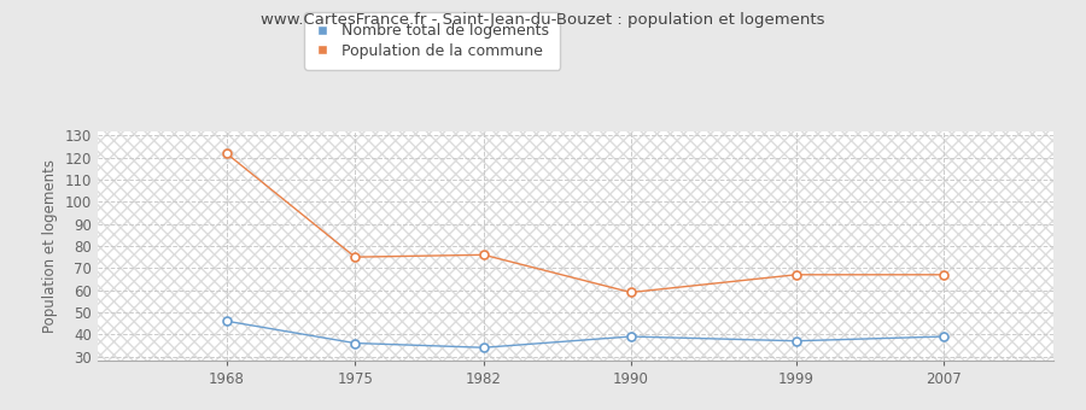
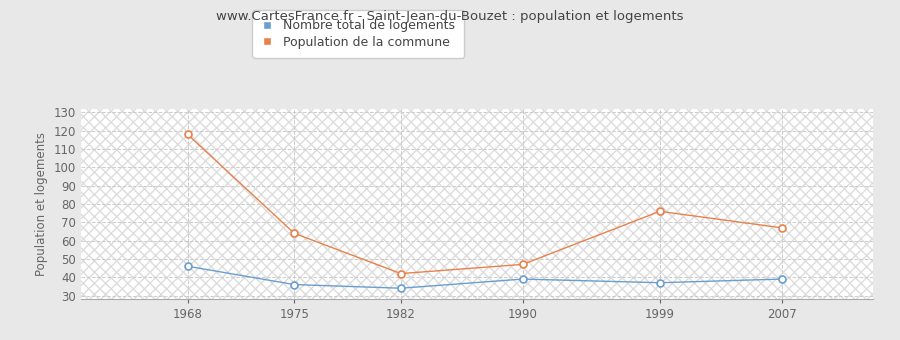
Population de la commune/1968: 122 -> 118
Population de la commune/1975: 75 -> 64
Population de la commune/1982: 76 -> 42
Population de la commune/1990: 59 -> 47
Population de la commune/1999: 67 -> 76
